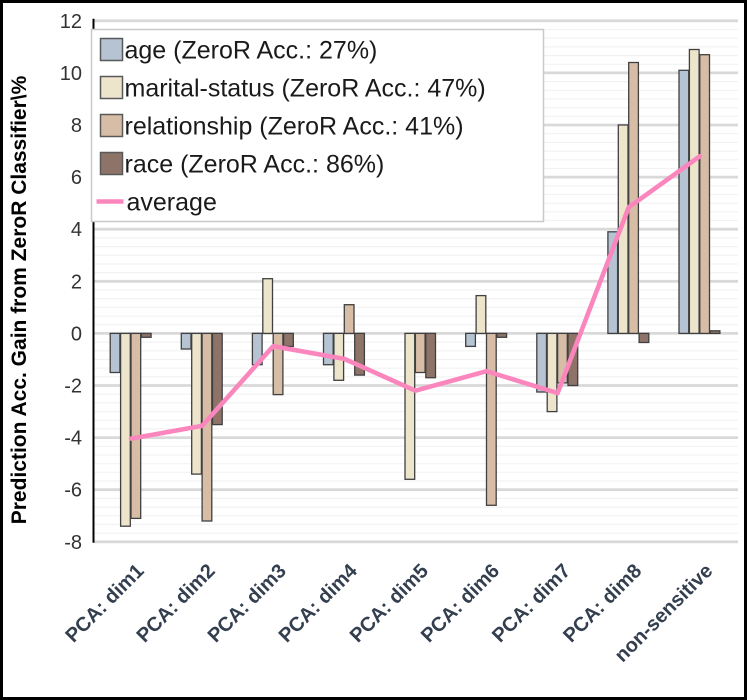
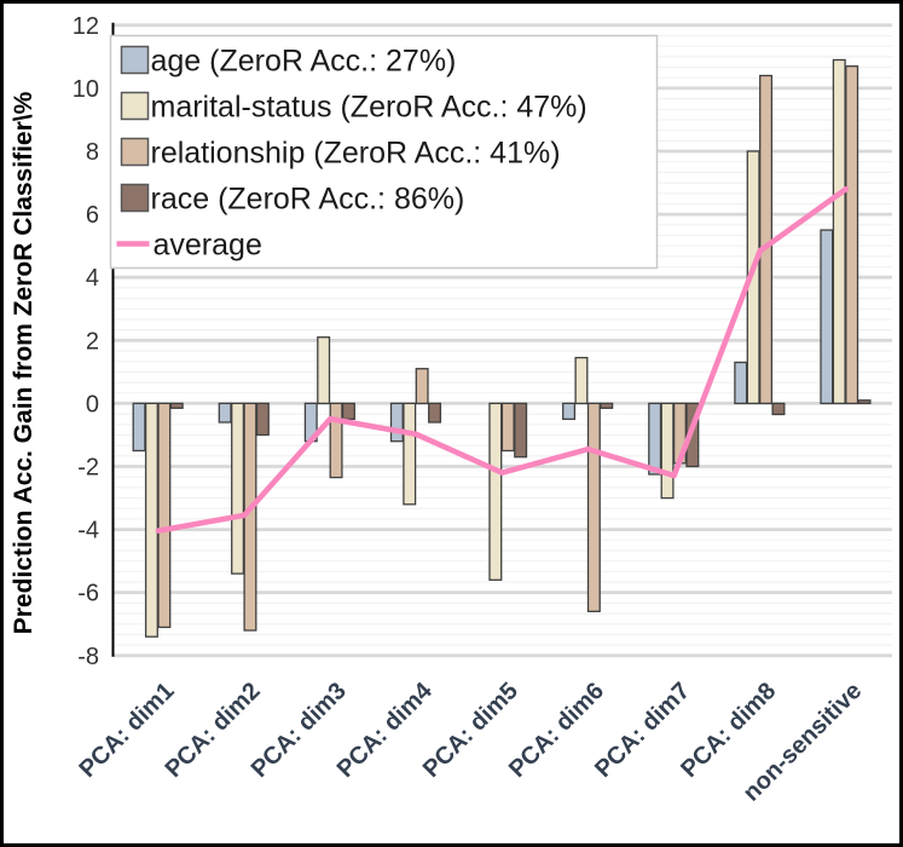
race (ZeroR Acc.: 86%)/PCA: dim2: -3.5 -> -1.0
marital-status (ZeroR Acc.: 47%)/PCA: dim4: -1.8 -> -3.2
race (ZeroR Acc.: 86%)/PCA: dim4: -1.6 -> -0.6
age (ZeroR Acc.: 27%)/PCA: dim8: 3.9 -> 1.3
age (ZeroR Acc.: 27%)/non-sensitive: 10.1 -> 5.5
